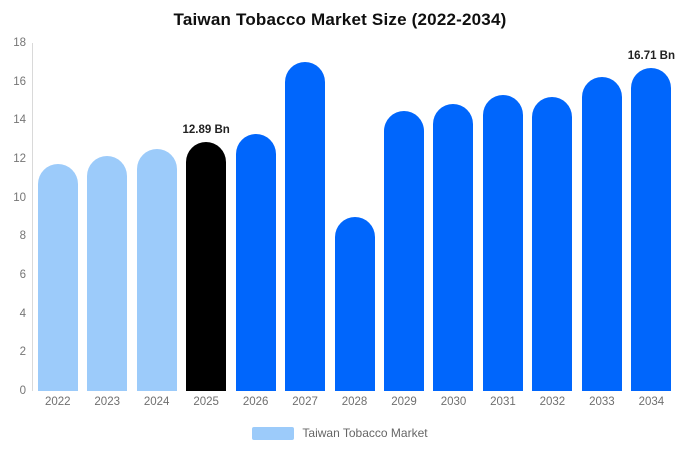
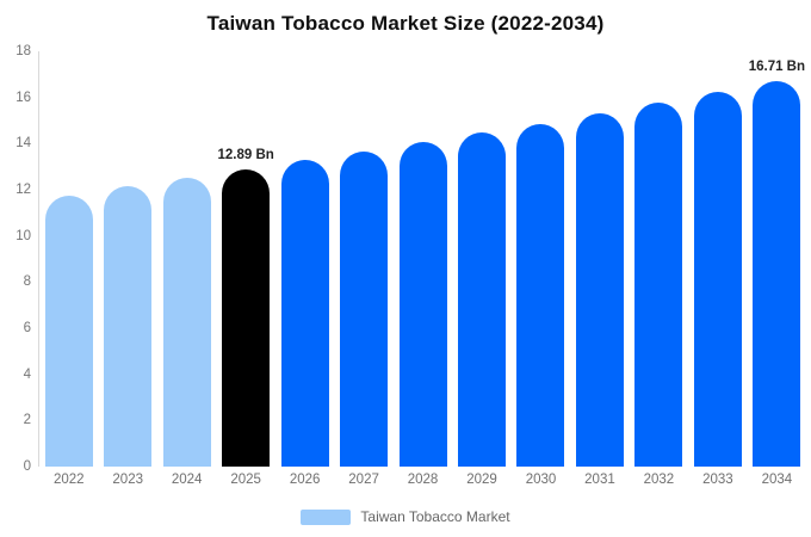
2027: 17.0 -> 13.7
2028: 9.0 -> 14.1
2032: 15.2 -> 15.8
